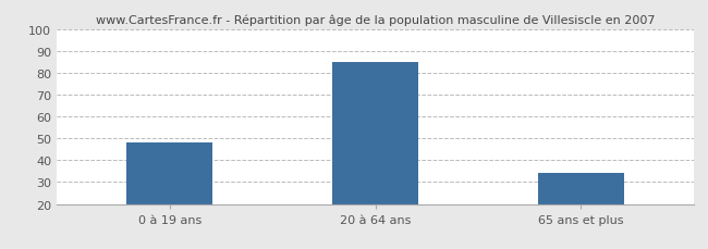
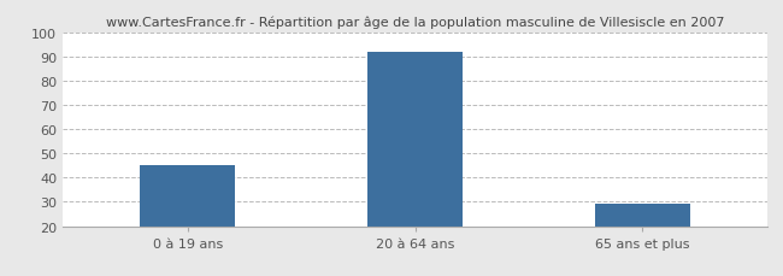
0 à 19 ans: 48 -> 45
20 à 64 ans: 85 -> 92
65 ans et plus: 34 -> 29
